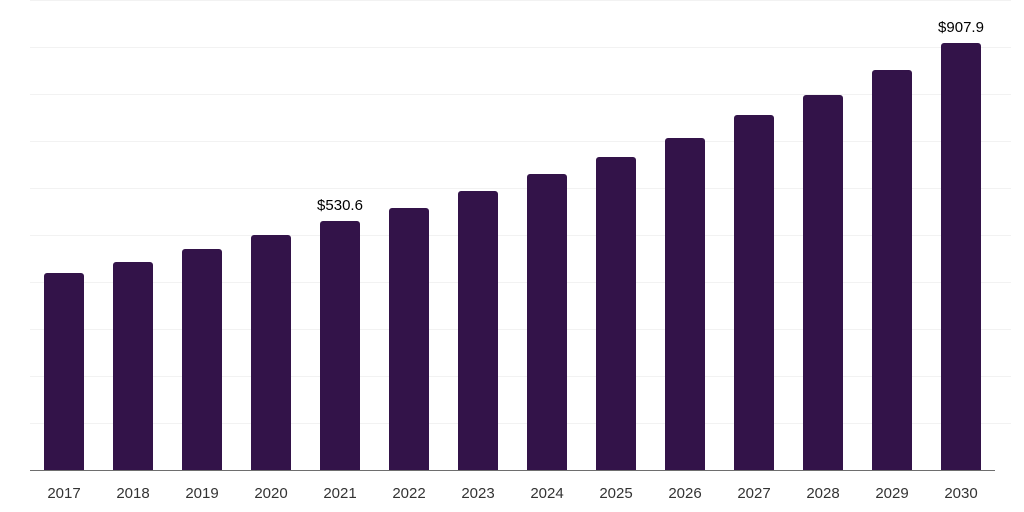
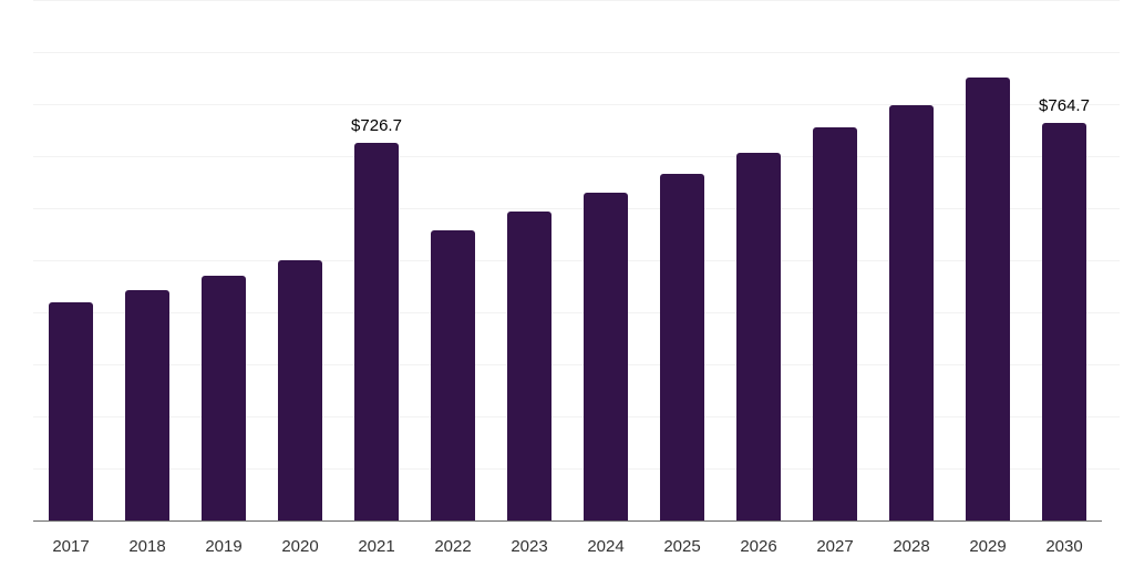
2021: $530.6 -> $726.7
2030: $907.9 -> $764.7
